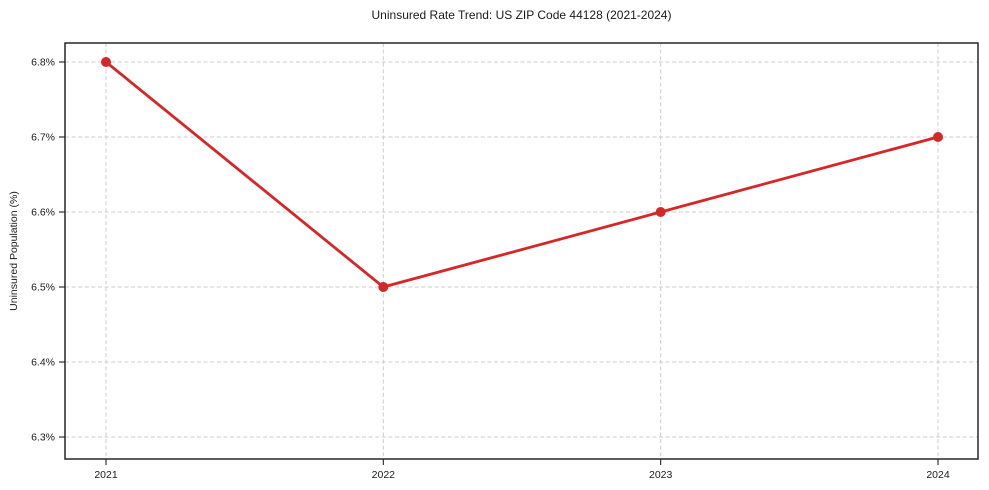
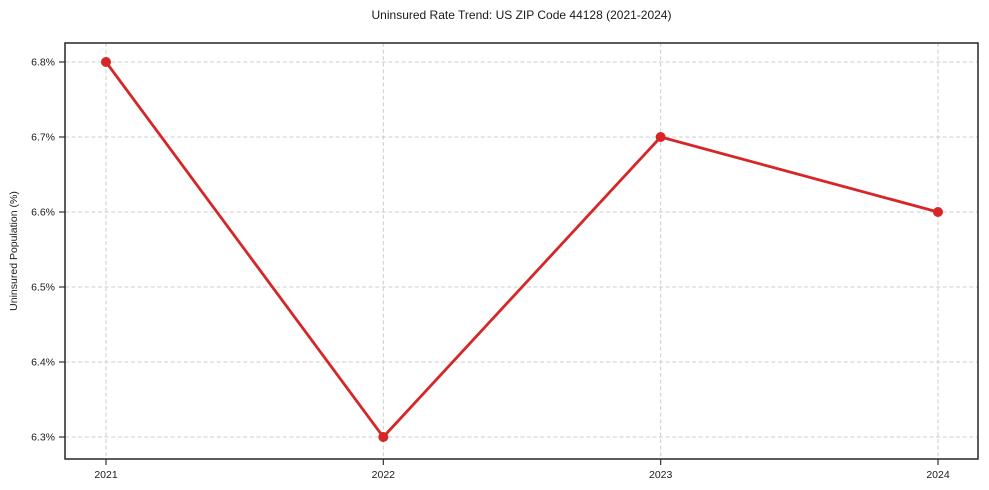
2022: 6.5% -> 6.3%
2023: 6.6% -> 6.7%
2024: 6.7% -> 6.6%
